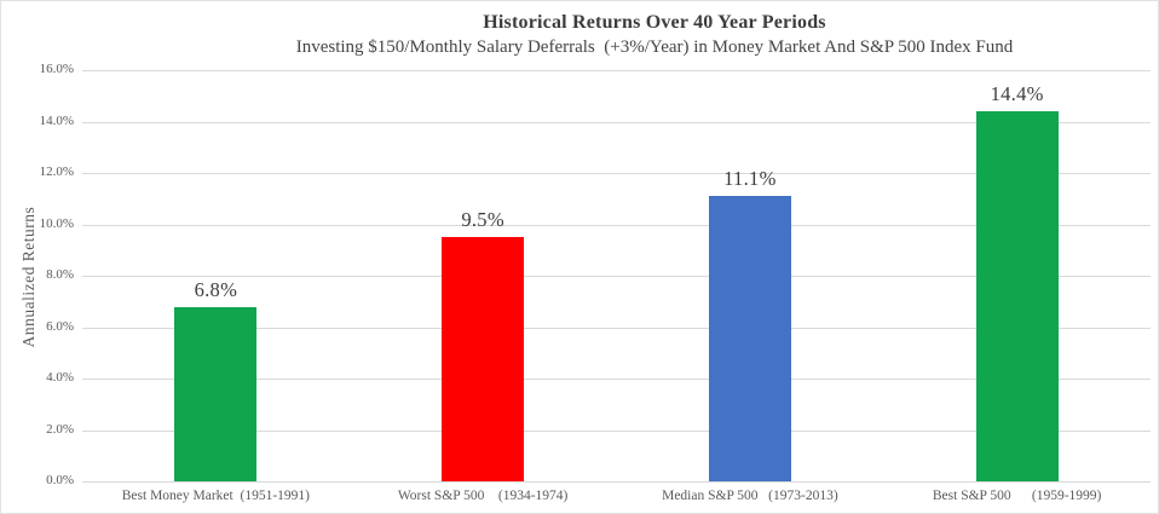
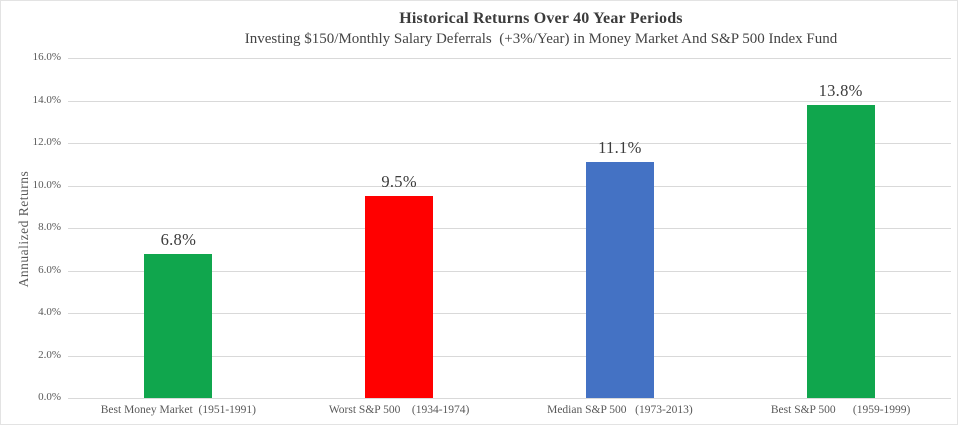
Best S&P 500 (1959-1999): 14.4% -> 13.8%
